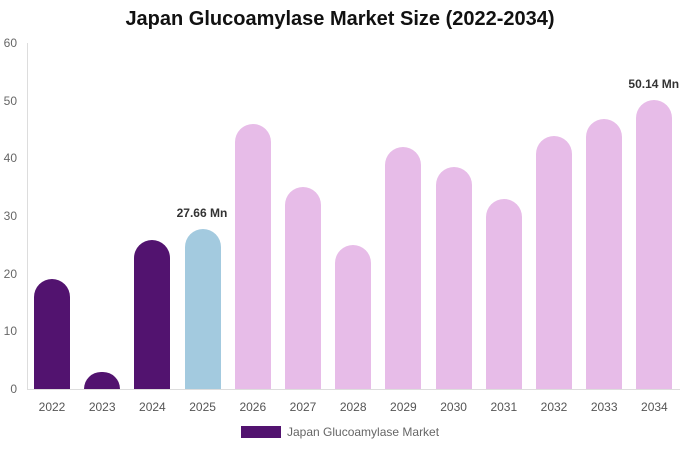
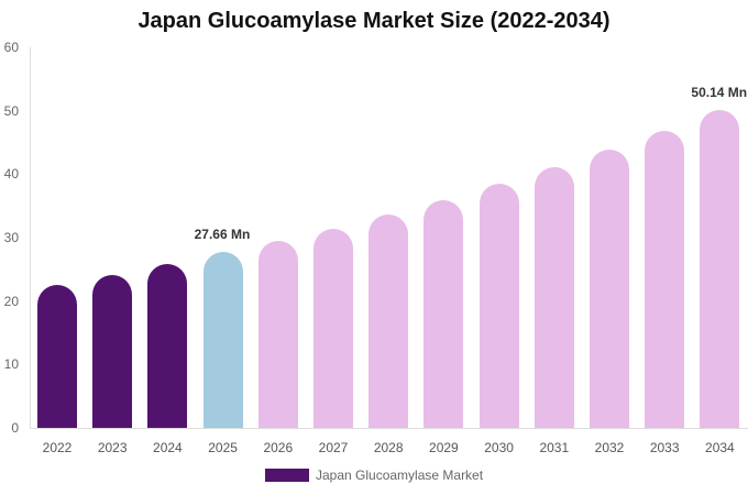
2022: 19 -> 22
2023: 3 -> 24
2026: 46 -> 30
2027: 35 -> 31
2028: 25 -> 34
2029: 42 -> 36
2031: 33 -> 41
